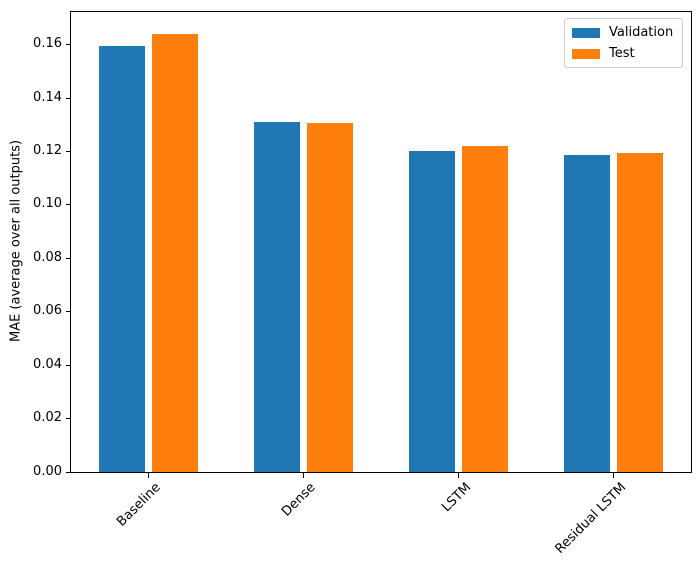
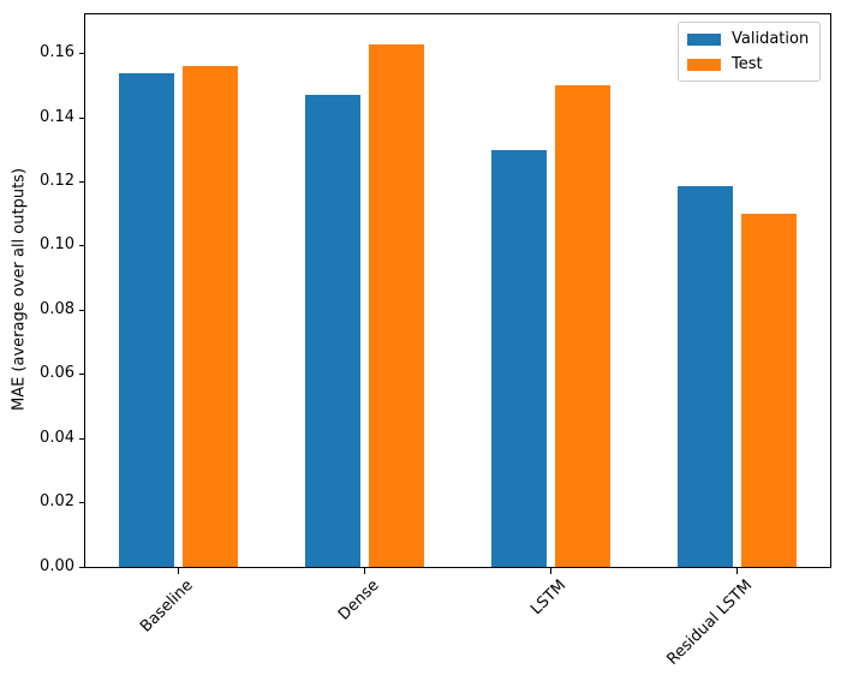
Validation/Baseline: 0.159 -> 0.154
Test/Baseline: 0.164 -> 0.156
Validation/Dense: 0.131 -> 0.147
Test/Dense: 0.131 -> 0.163
Validation/LSTM: 0.120 -> 0.130
Test/LSTM: 0.122 -> 0.150
Test/Residual LSTM: 0.120 -> 0.110
